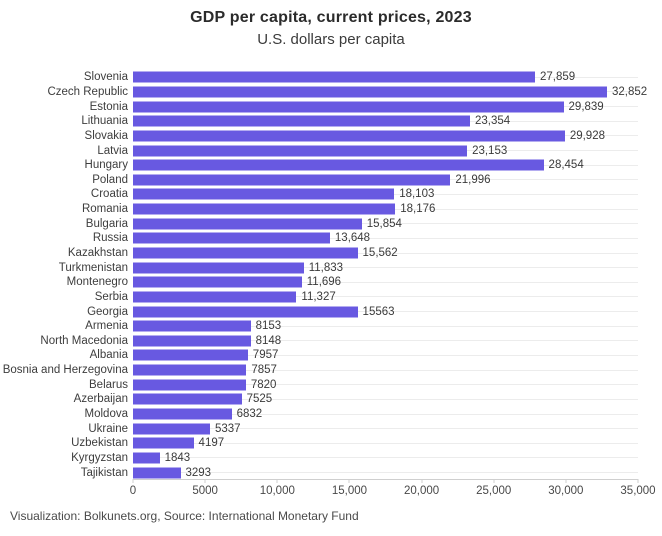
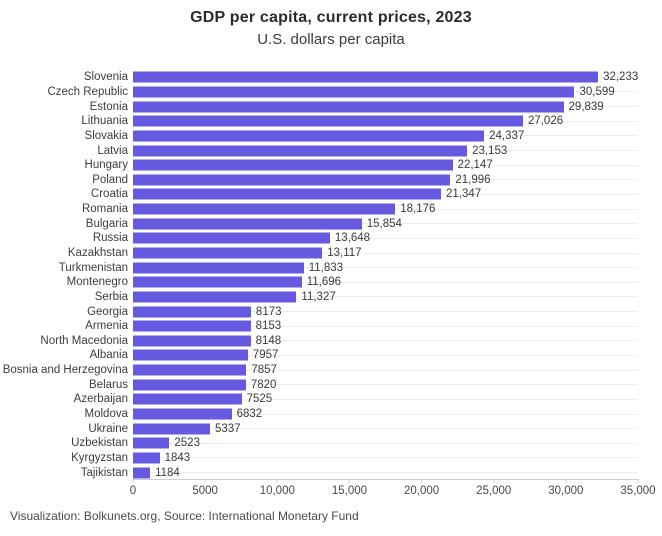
Slovenia: 27,859 -> 32,233
Czech Republic: 32,852 -> 30,599
Lithuania: 23,354 -> 27,026
Slovakia: 29,928 -> 24,337
Hungary: 28,454 -> 22,147
Croatia: 18,103 -> 21,347
Kazakhstan: 15,562 -> 13,117
Georgia: 15563 -> 8173
Uzbekistan: 4197 -> 2523
Tajikistan: 3293 -> 1184
